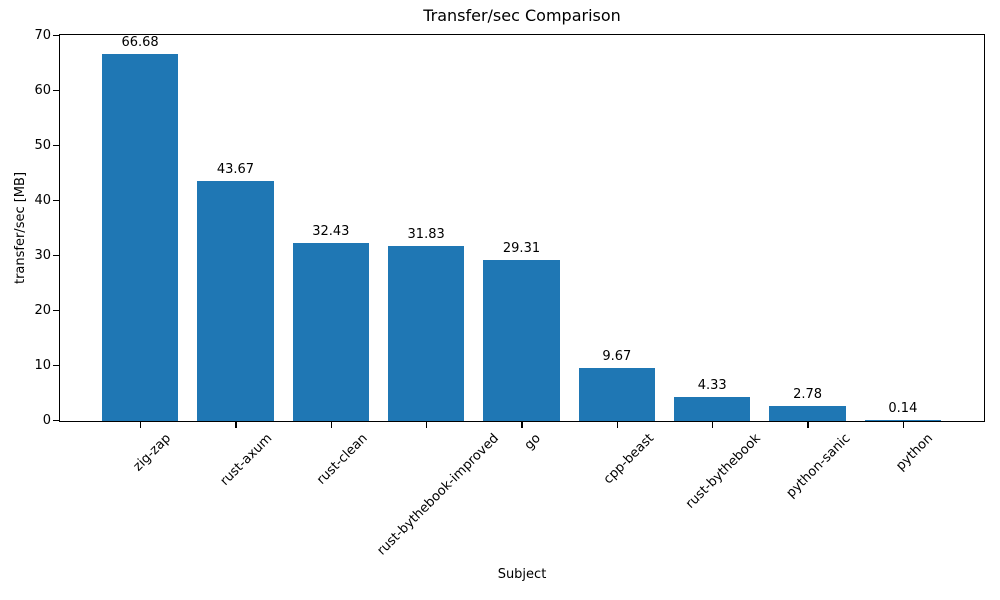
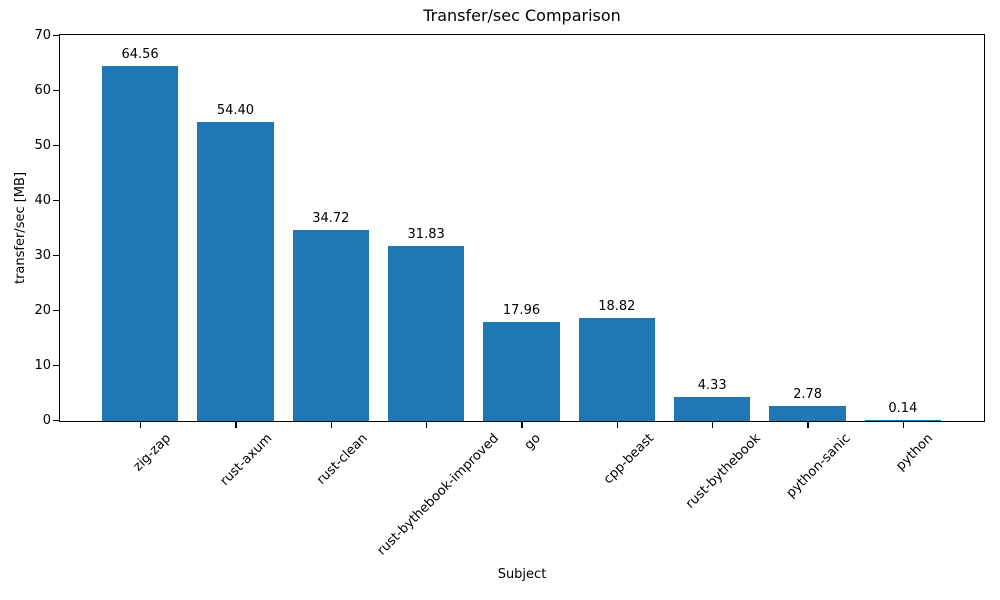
zig-zap: 66.68 -> 64.56
rust-axum: 43.67 -> 54.40
rust-clean: 32.43 -> 34.72
go: 29.31 -> 17.96
cpp-beast: 9.67 -> 18.82
